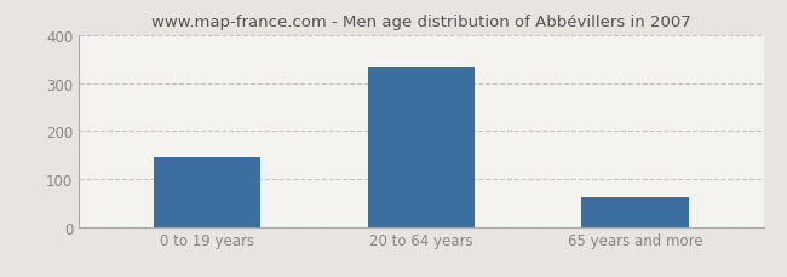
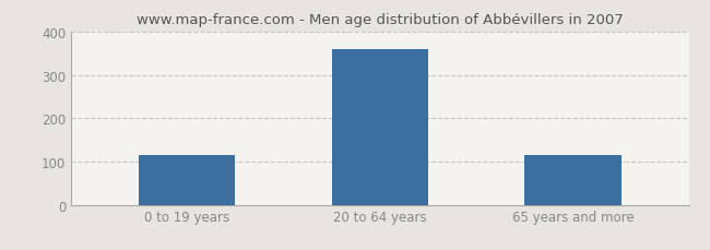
0 to 19 years: 145 -> 115
20 to 64 years: 335 -> 360
65 years and more: 62 -> 115
